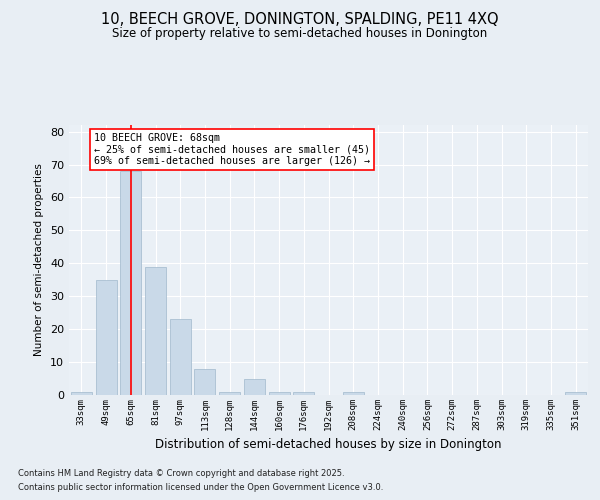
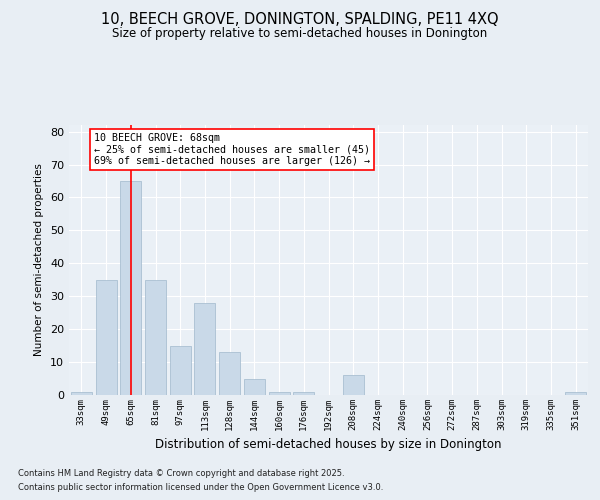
65sqm: 68 -> 65
81sqm: 39 -> 35
97sqm: 23 -> 15
113sqm: 8 -> 28
128sqm: 1 -> 13
208sqm: 1 -> 6
